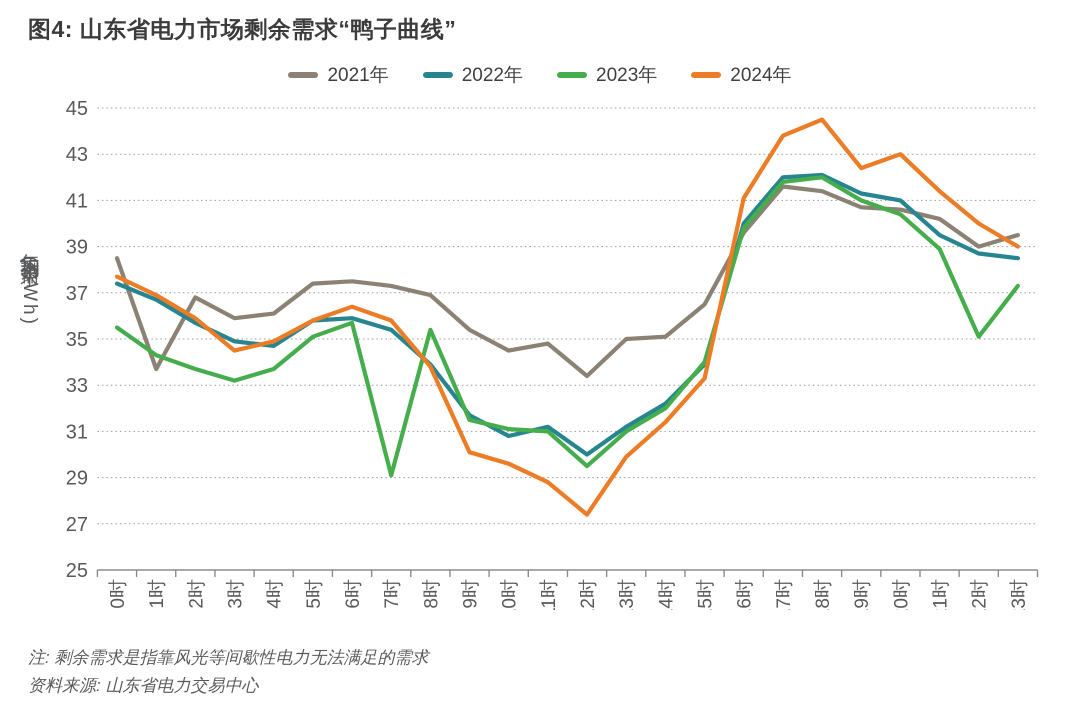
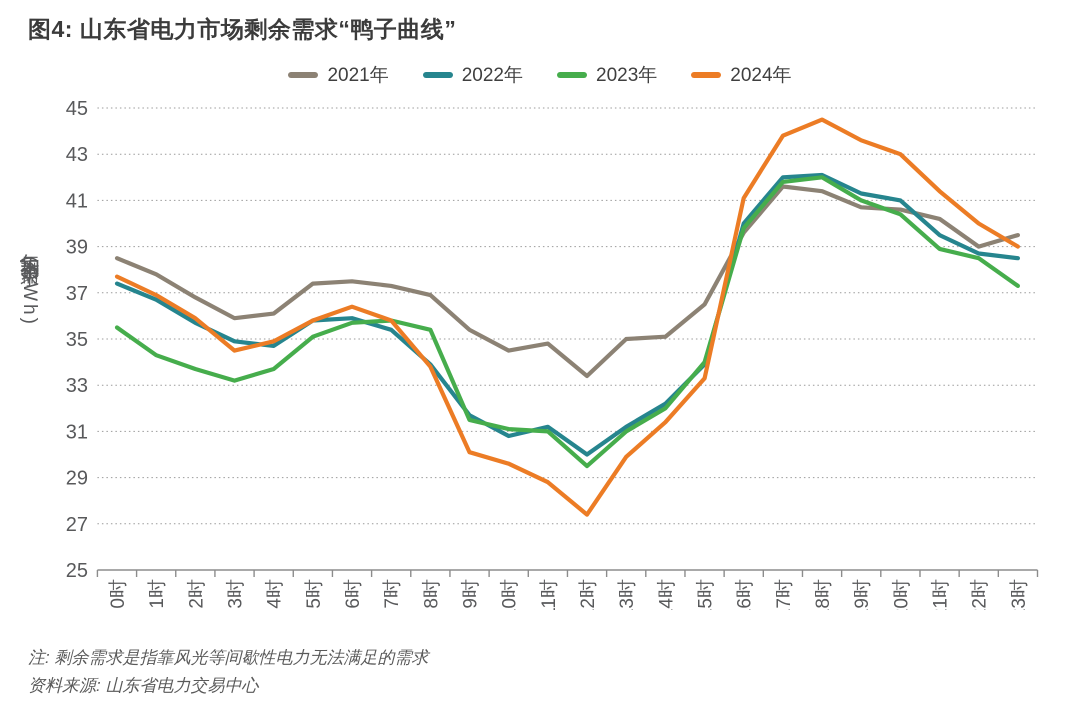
2021年/1时: 33.7 -> 37.8
2023年/7时: 29.1 -> 35.8
2024年/19时: 42.4 -> 43.6
2023年/22时: 35.1 -> 38.5
